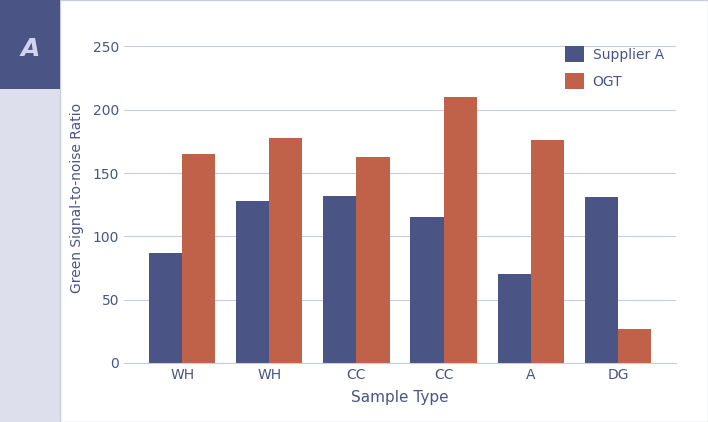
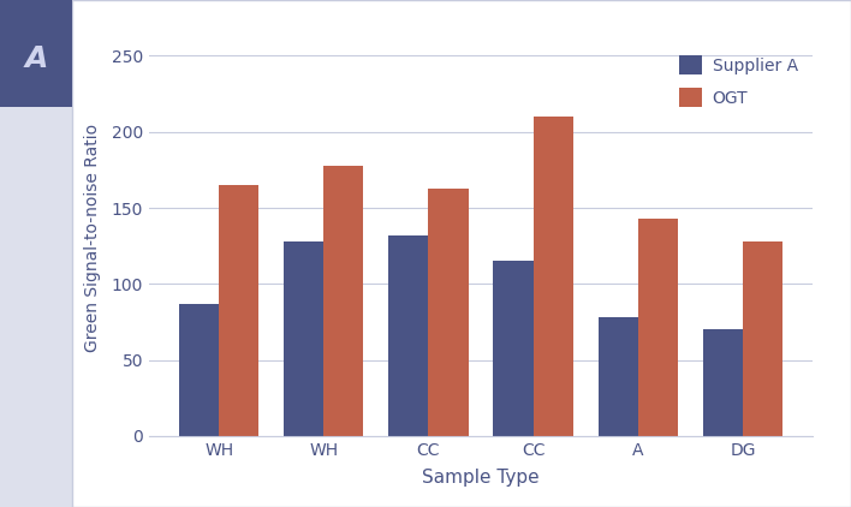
Supplier A/A: 70 -> 78
OGT/A: 176 -> 143
Supplier A/DG: 131 -> 70
OGT/DG: 27 -> 128
